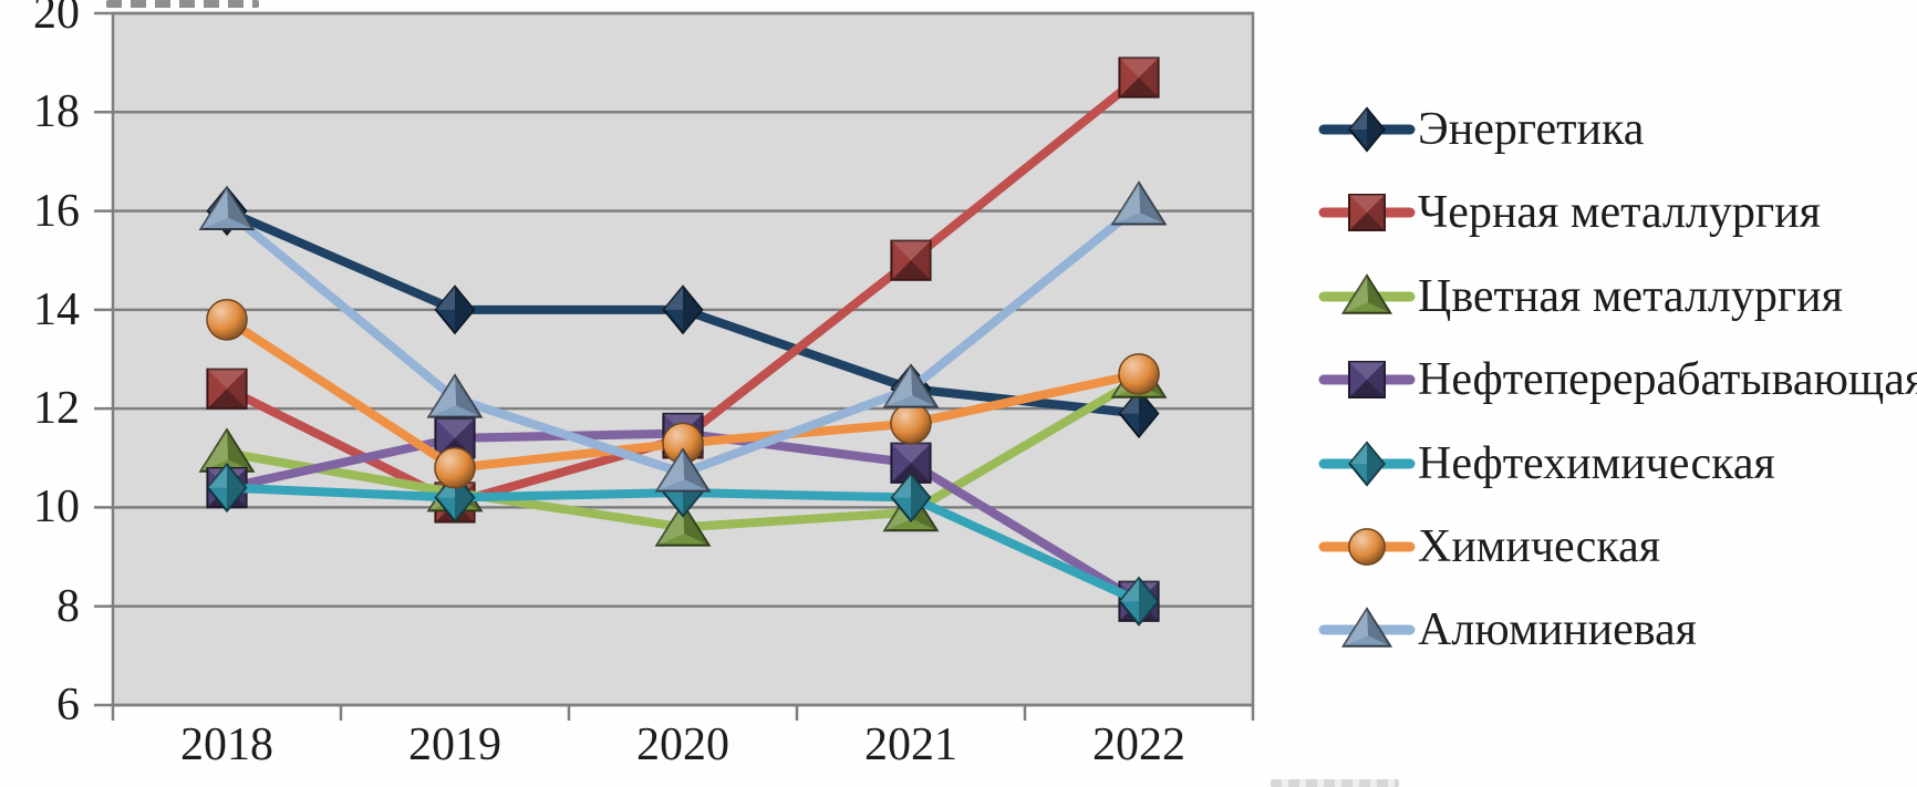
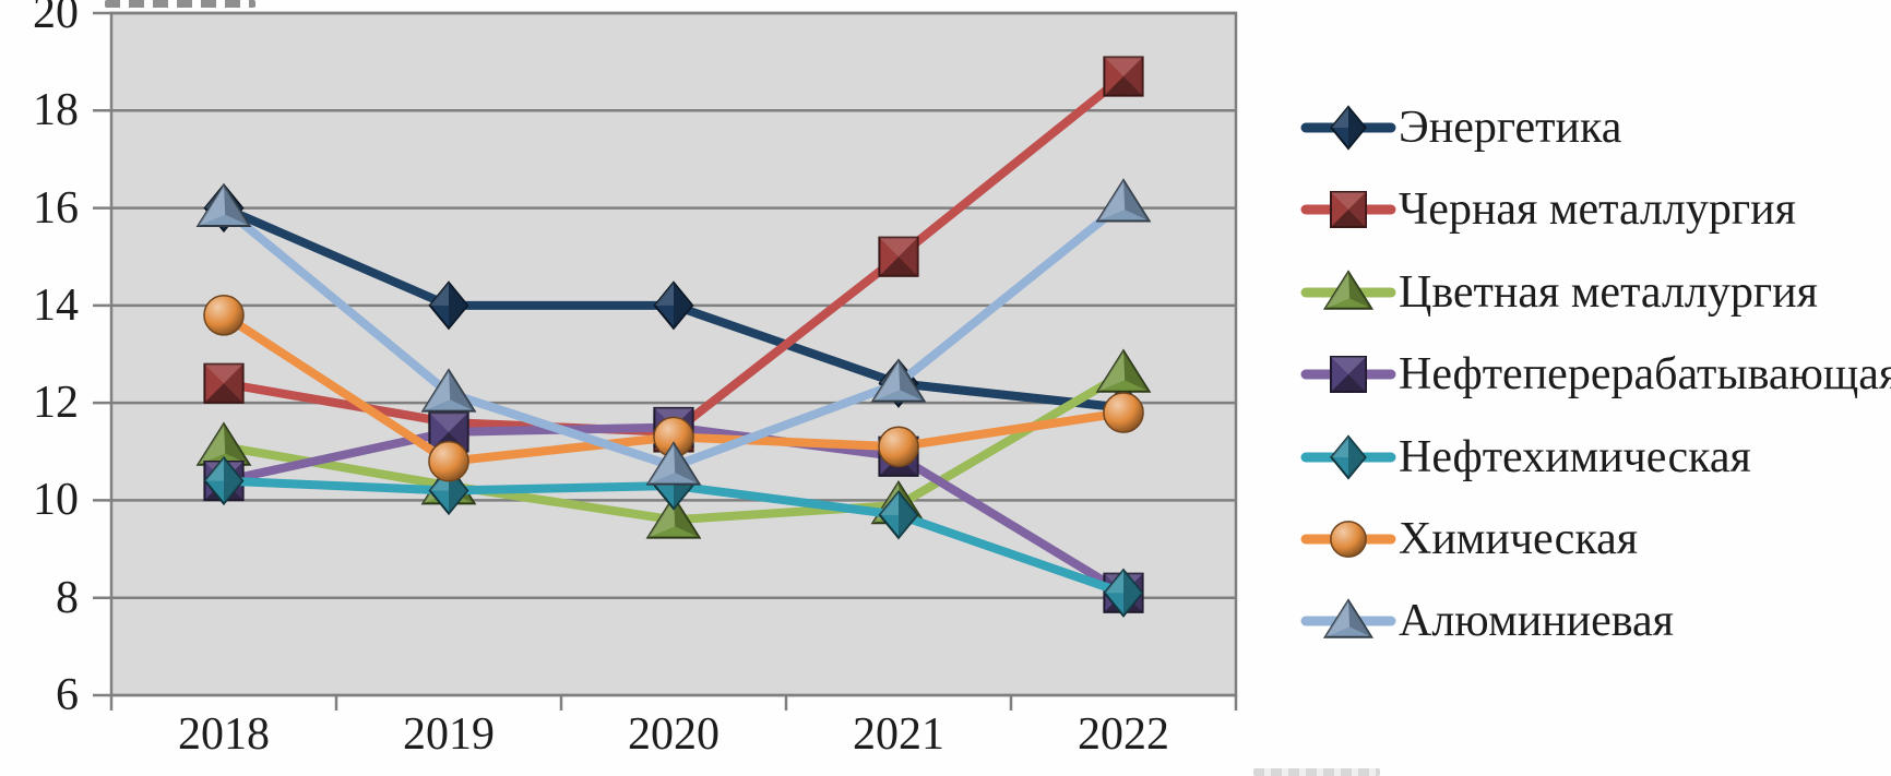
Черная металлургия/2019: 10.1 -> 11.6
Нефтехимическая/2021: 10.2 -> 9.7
Химическая/2021: 11.7 -> 11.1
Химическая/2022: 12.7 -> 11.8
